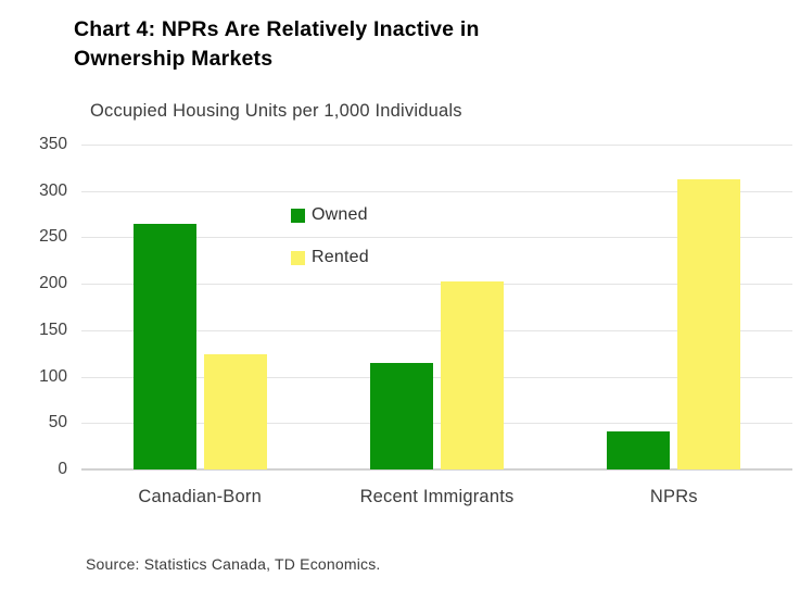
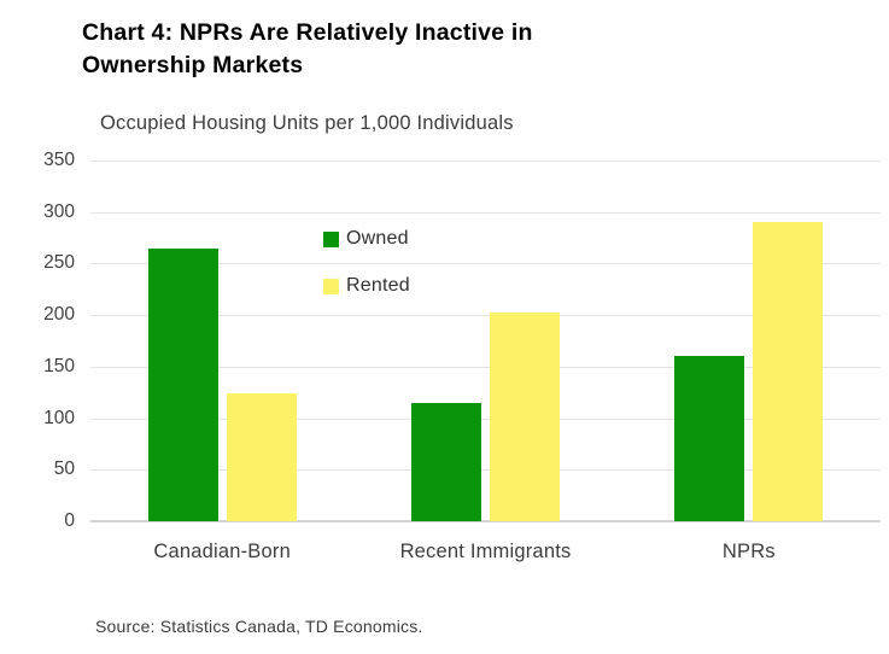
Owned/NPRs: 40 -> 160
Rented/NPRs: 310 -> 290
